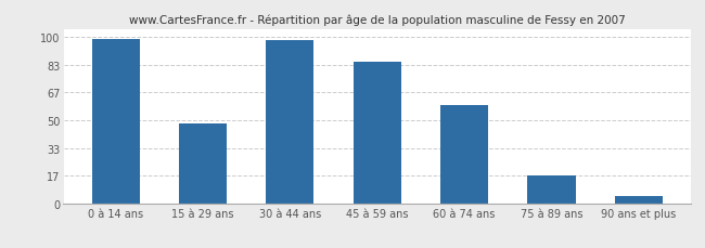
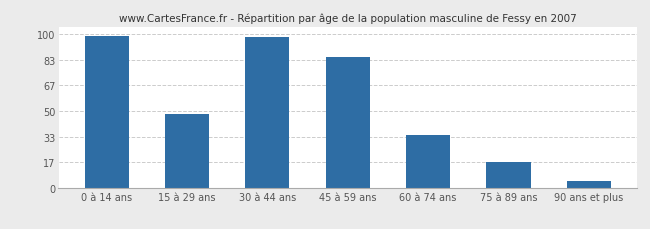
60 à 74 ans: 59 -> 34
